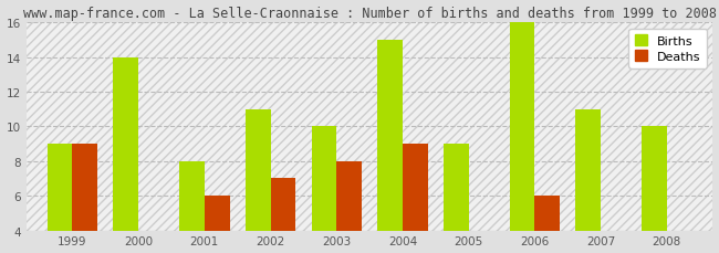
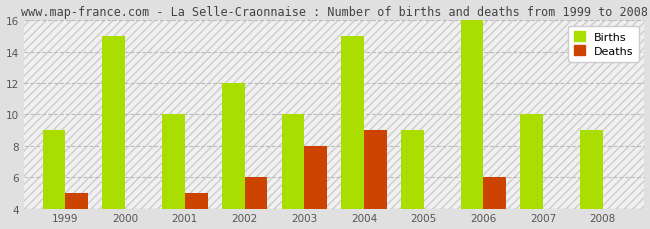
Deaths/1999: 9 -> 5
Births/2000: 14 -> 15
Births/2001: 8 -> 10
Deaths/2001: 6 -> 5
Births/2002: 11 -> 12
Deaths/2002: 7 -> 6
Births/2007: 11 -> 10
Births/2008: 10 -> 9
